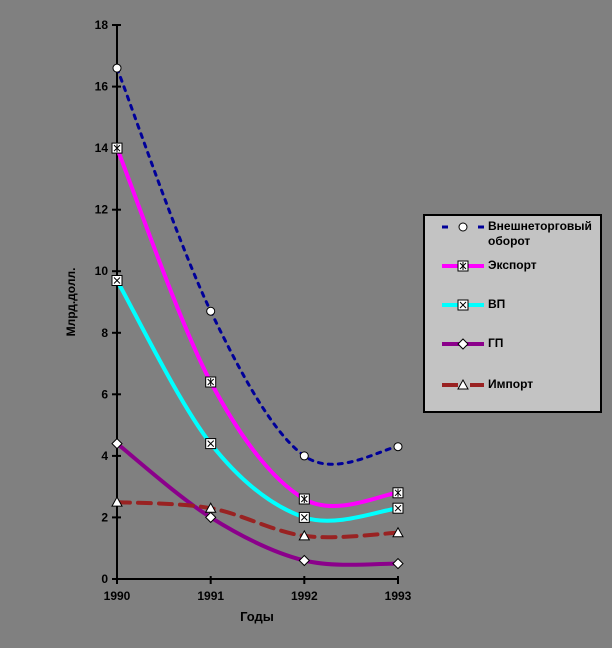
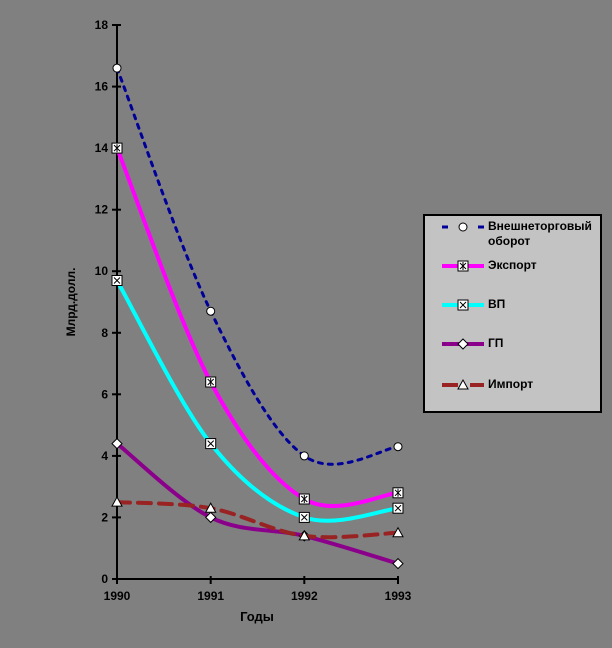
ГП/1992: 0.6 -> 1.4
